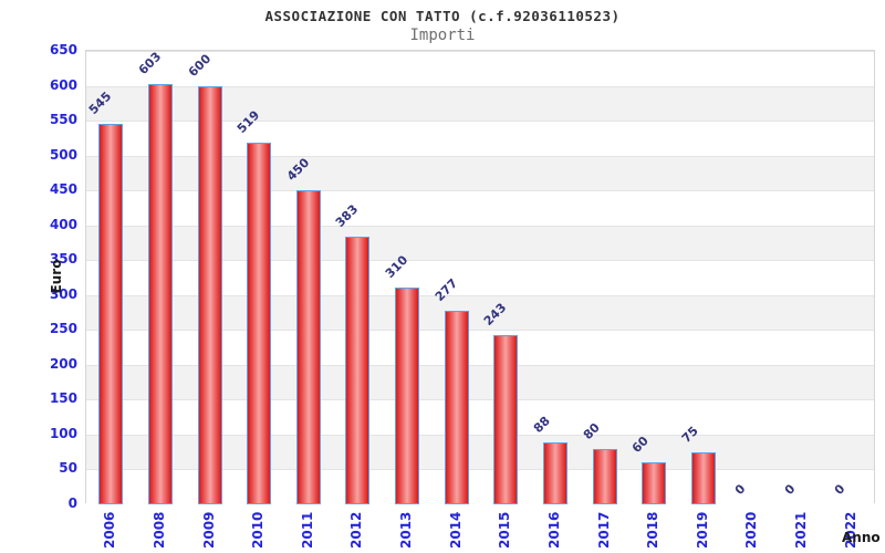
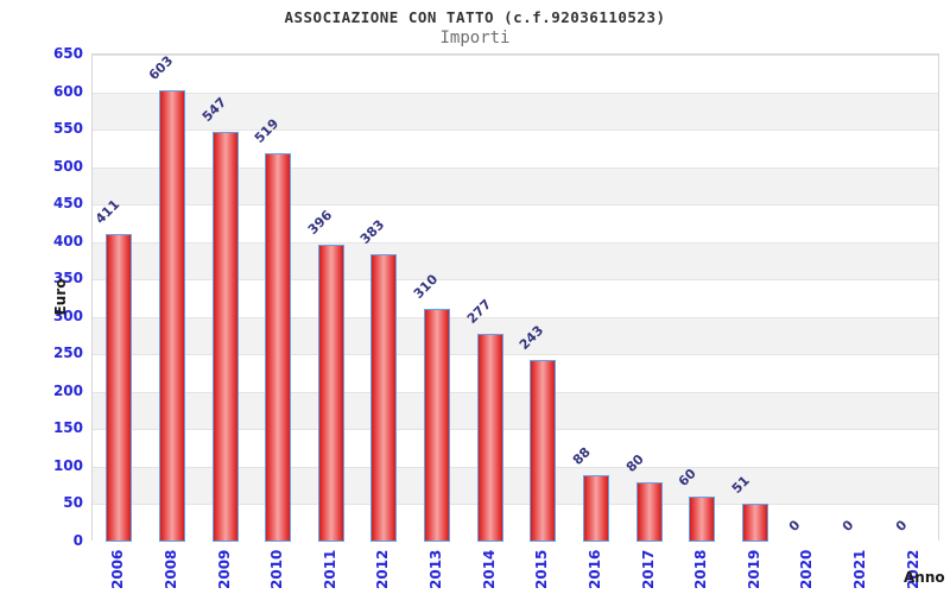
2006: 545 -> 411
2009: 600 -> 547
2011: 450 -> 396
2019: 75 -> 51
